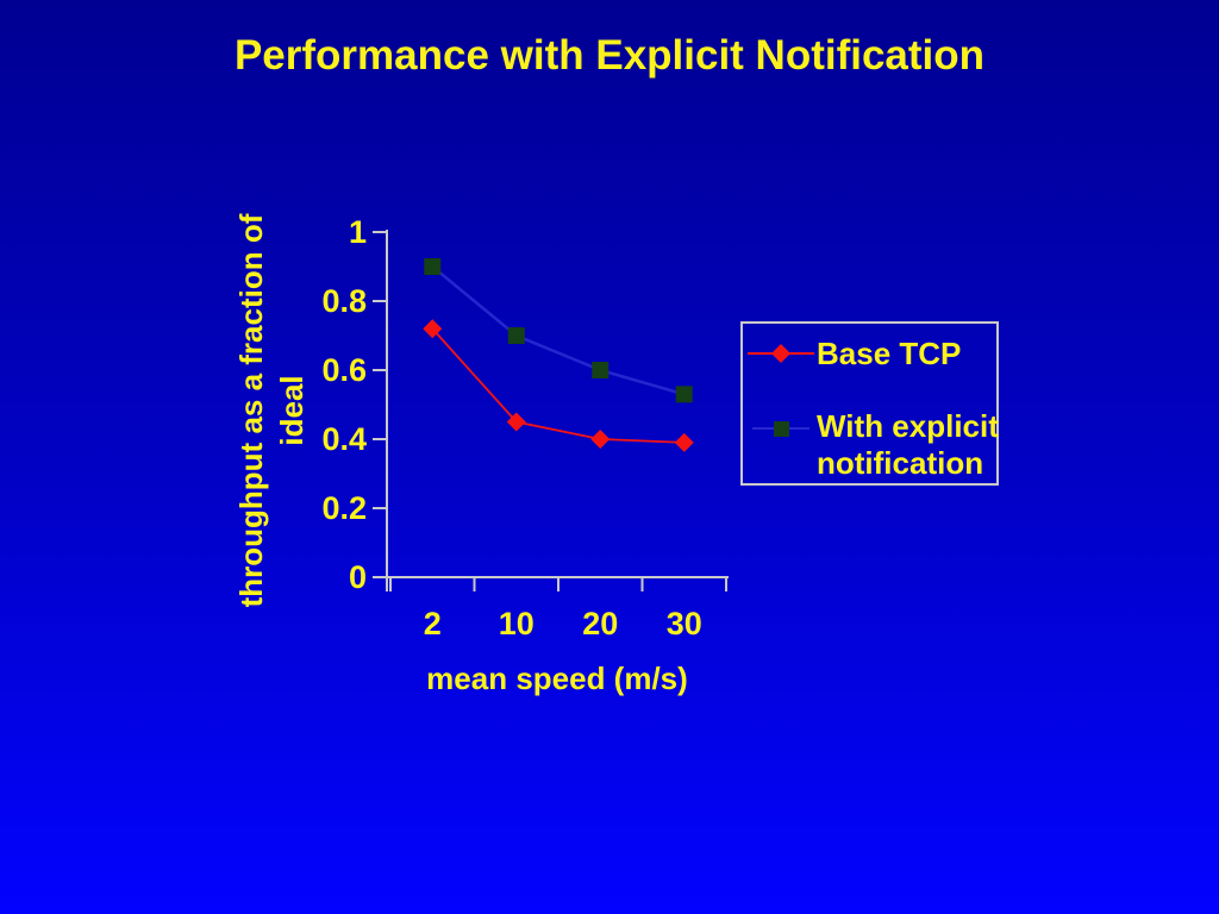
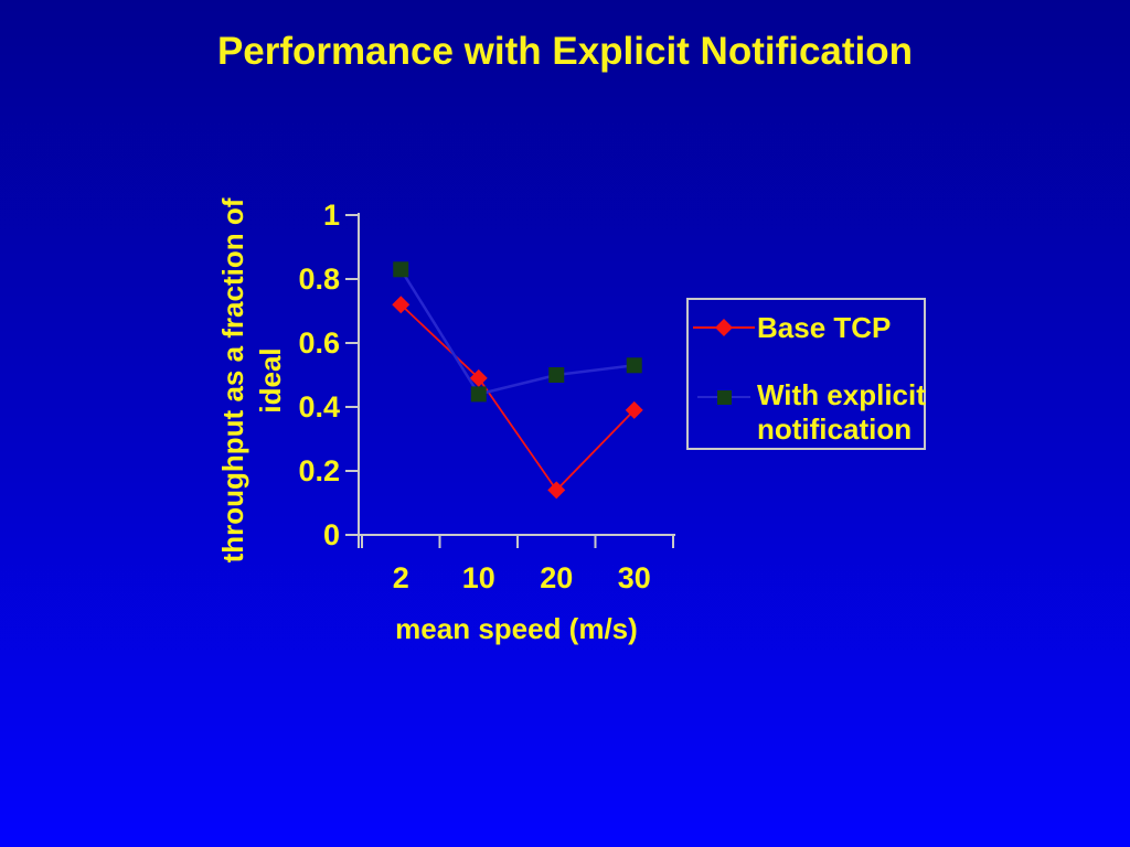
With explicit notification/2: 0.90 -> 0.83
Base TCP/10: 0.45 -> 0.49
With explicit notification/10: 0.70 -> 0.44
Base TCP/20: 0.40 -> 0.14
With explicit notification/20: 0.60 -> 0.50
